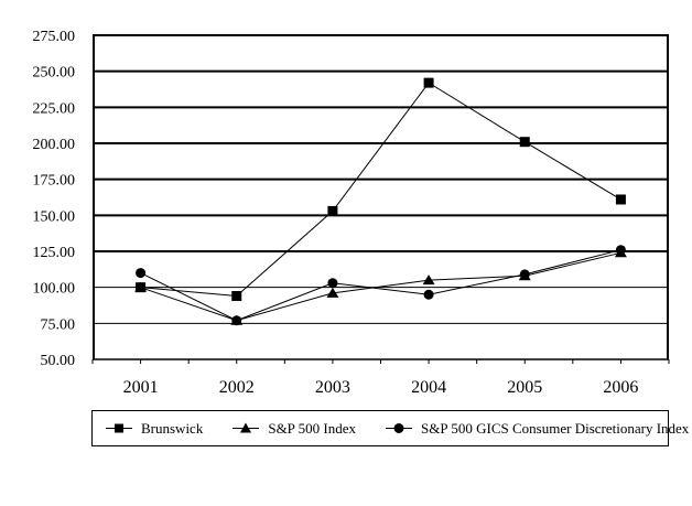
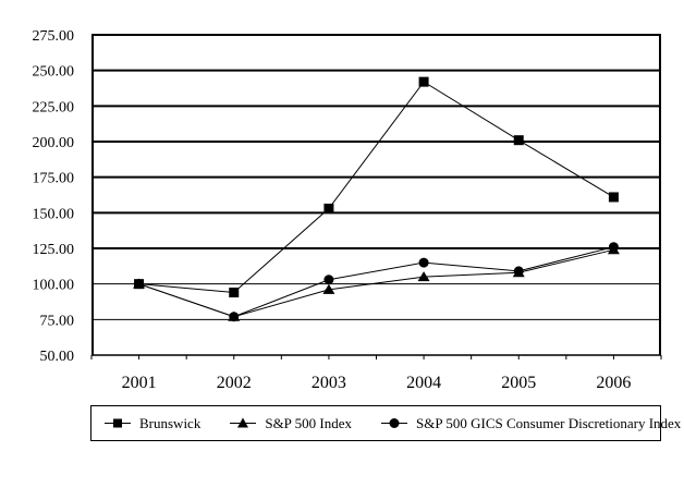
S&P 500 GICS Consumer Discretionary Index/2001: 110 -> 100
S&P 500 GICS Consumer Discretionary Index/2004: 95 -> 115
